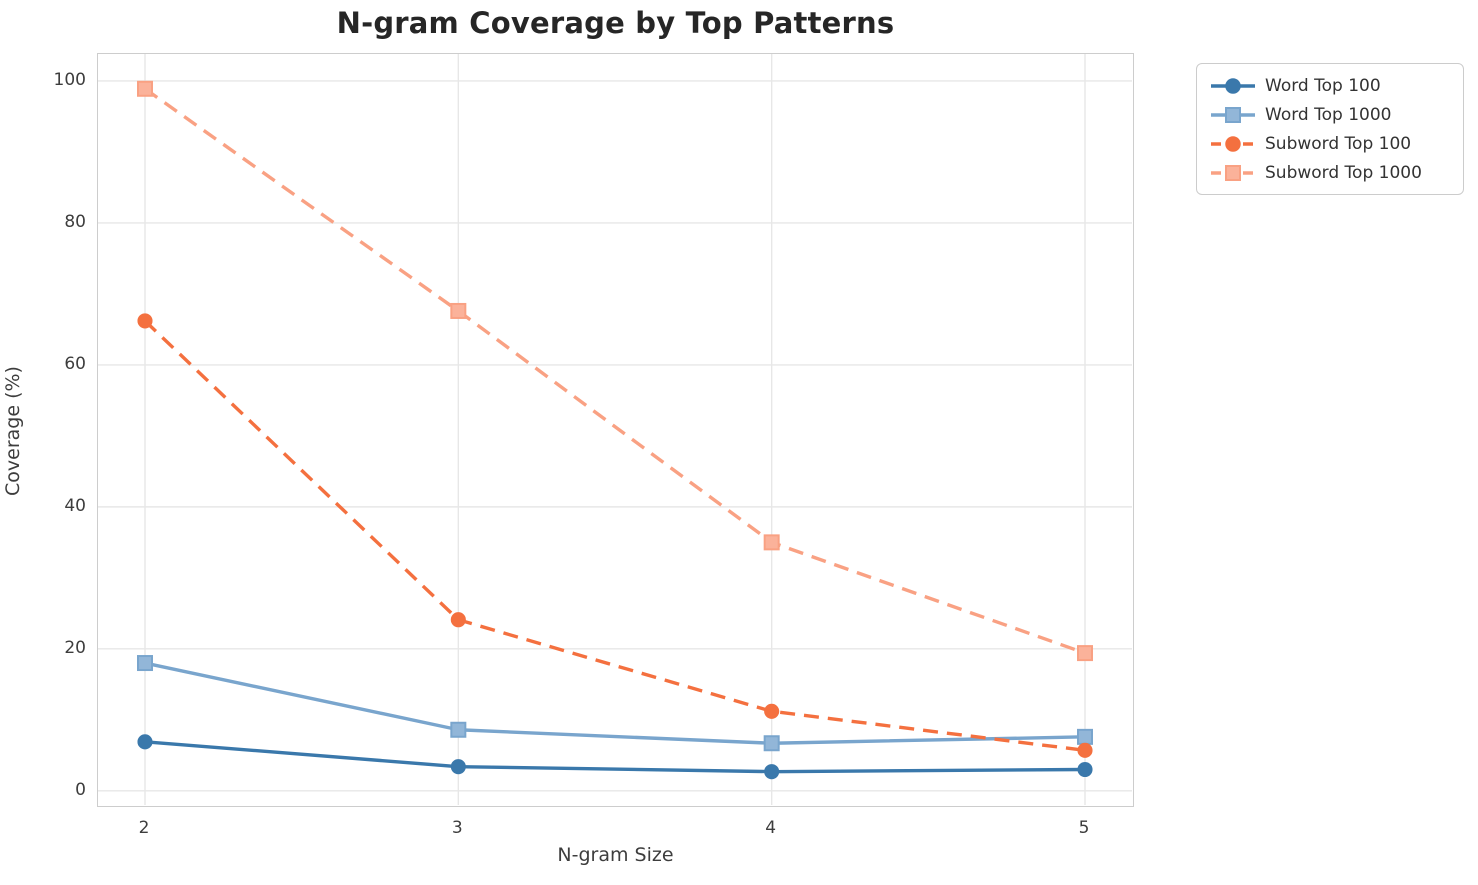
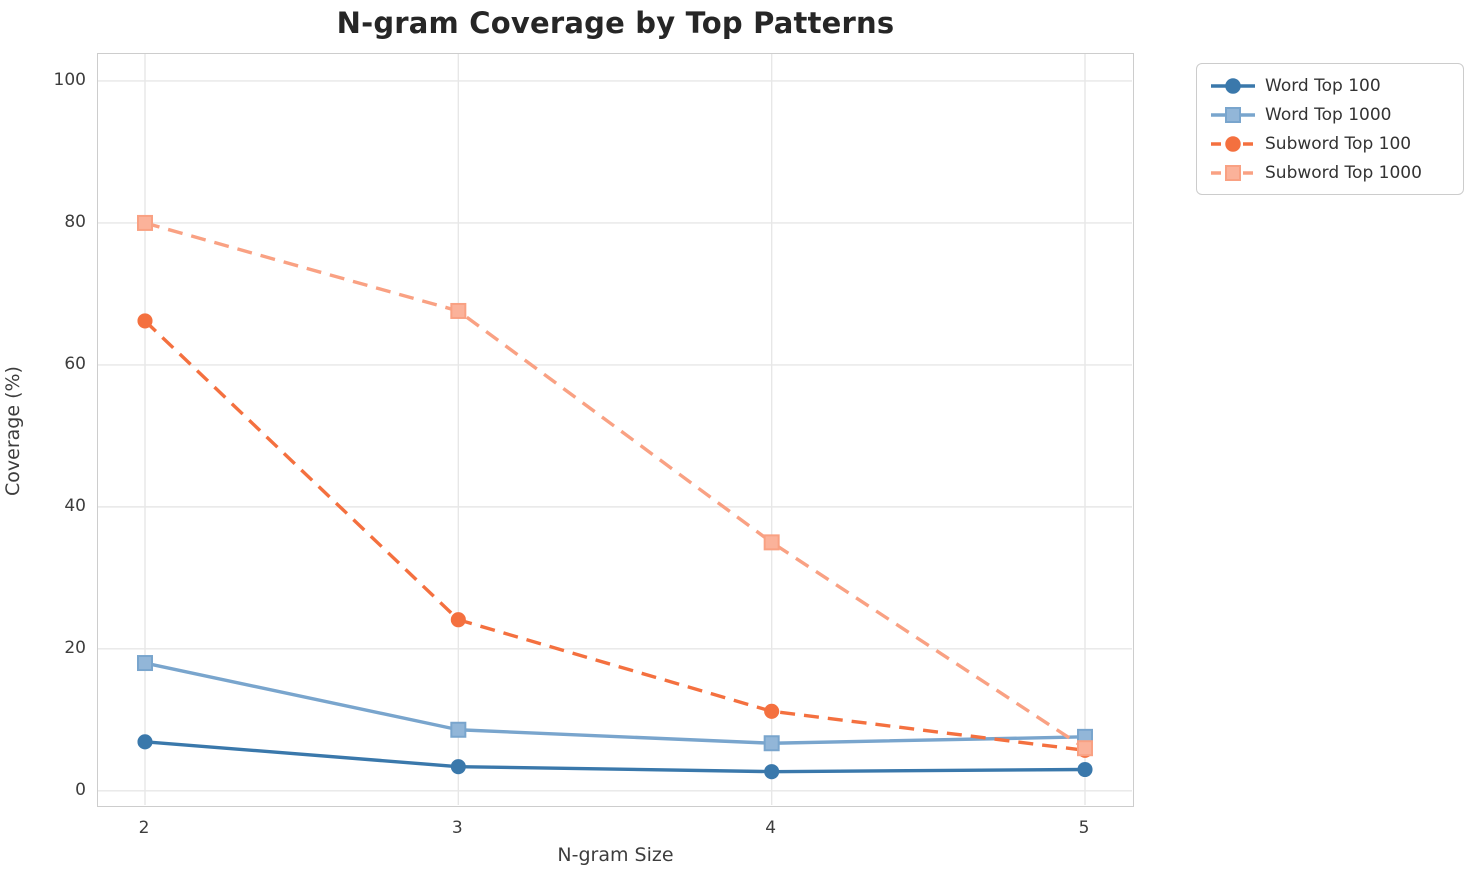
Subword Top 1000/2: 99 -> 80
Subword Top 1000/5: 19 -> 6
